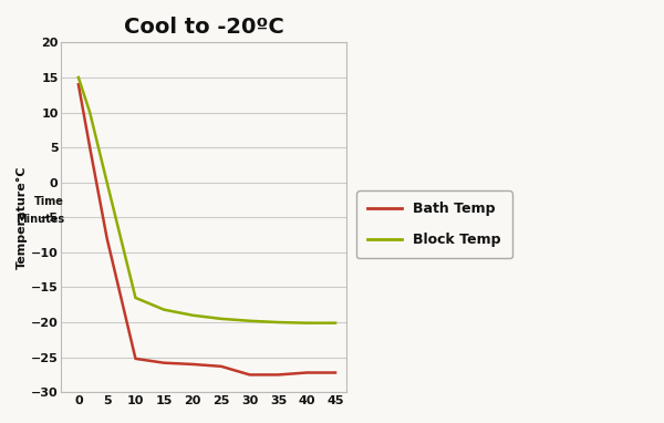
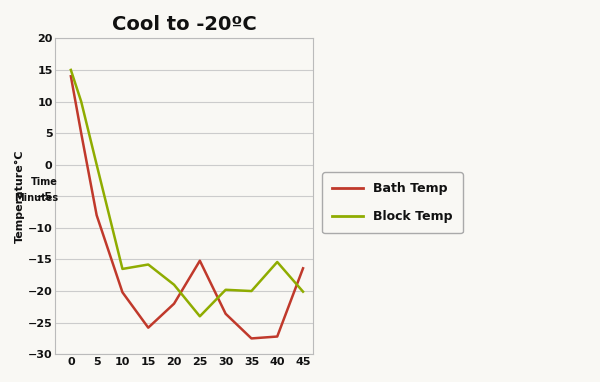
Bath Temp/10: -25.2 -> -20.2
Block Temp/15: -18.2 -> -15.8
Bath Temp/20: -26.0 -> -22.0
Bath Temp/25: -26.3 -> -15.2
Block Temp/25: -19.5 -> -24.0
Bath Temp/30: -27.5 -> -23.6
Block Temp/40: -20.1 -> -15.4
Bath Temp/45: -27.2 -> -16.4
